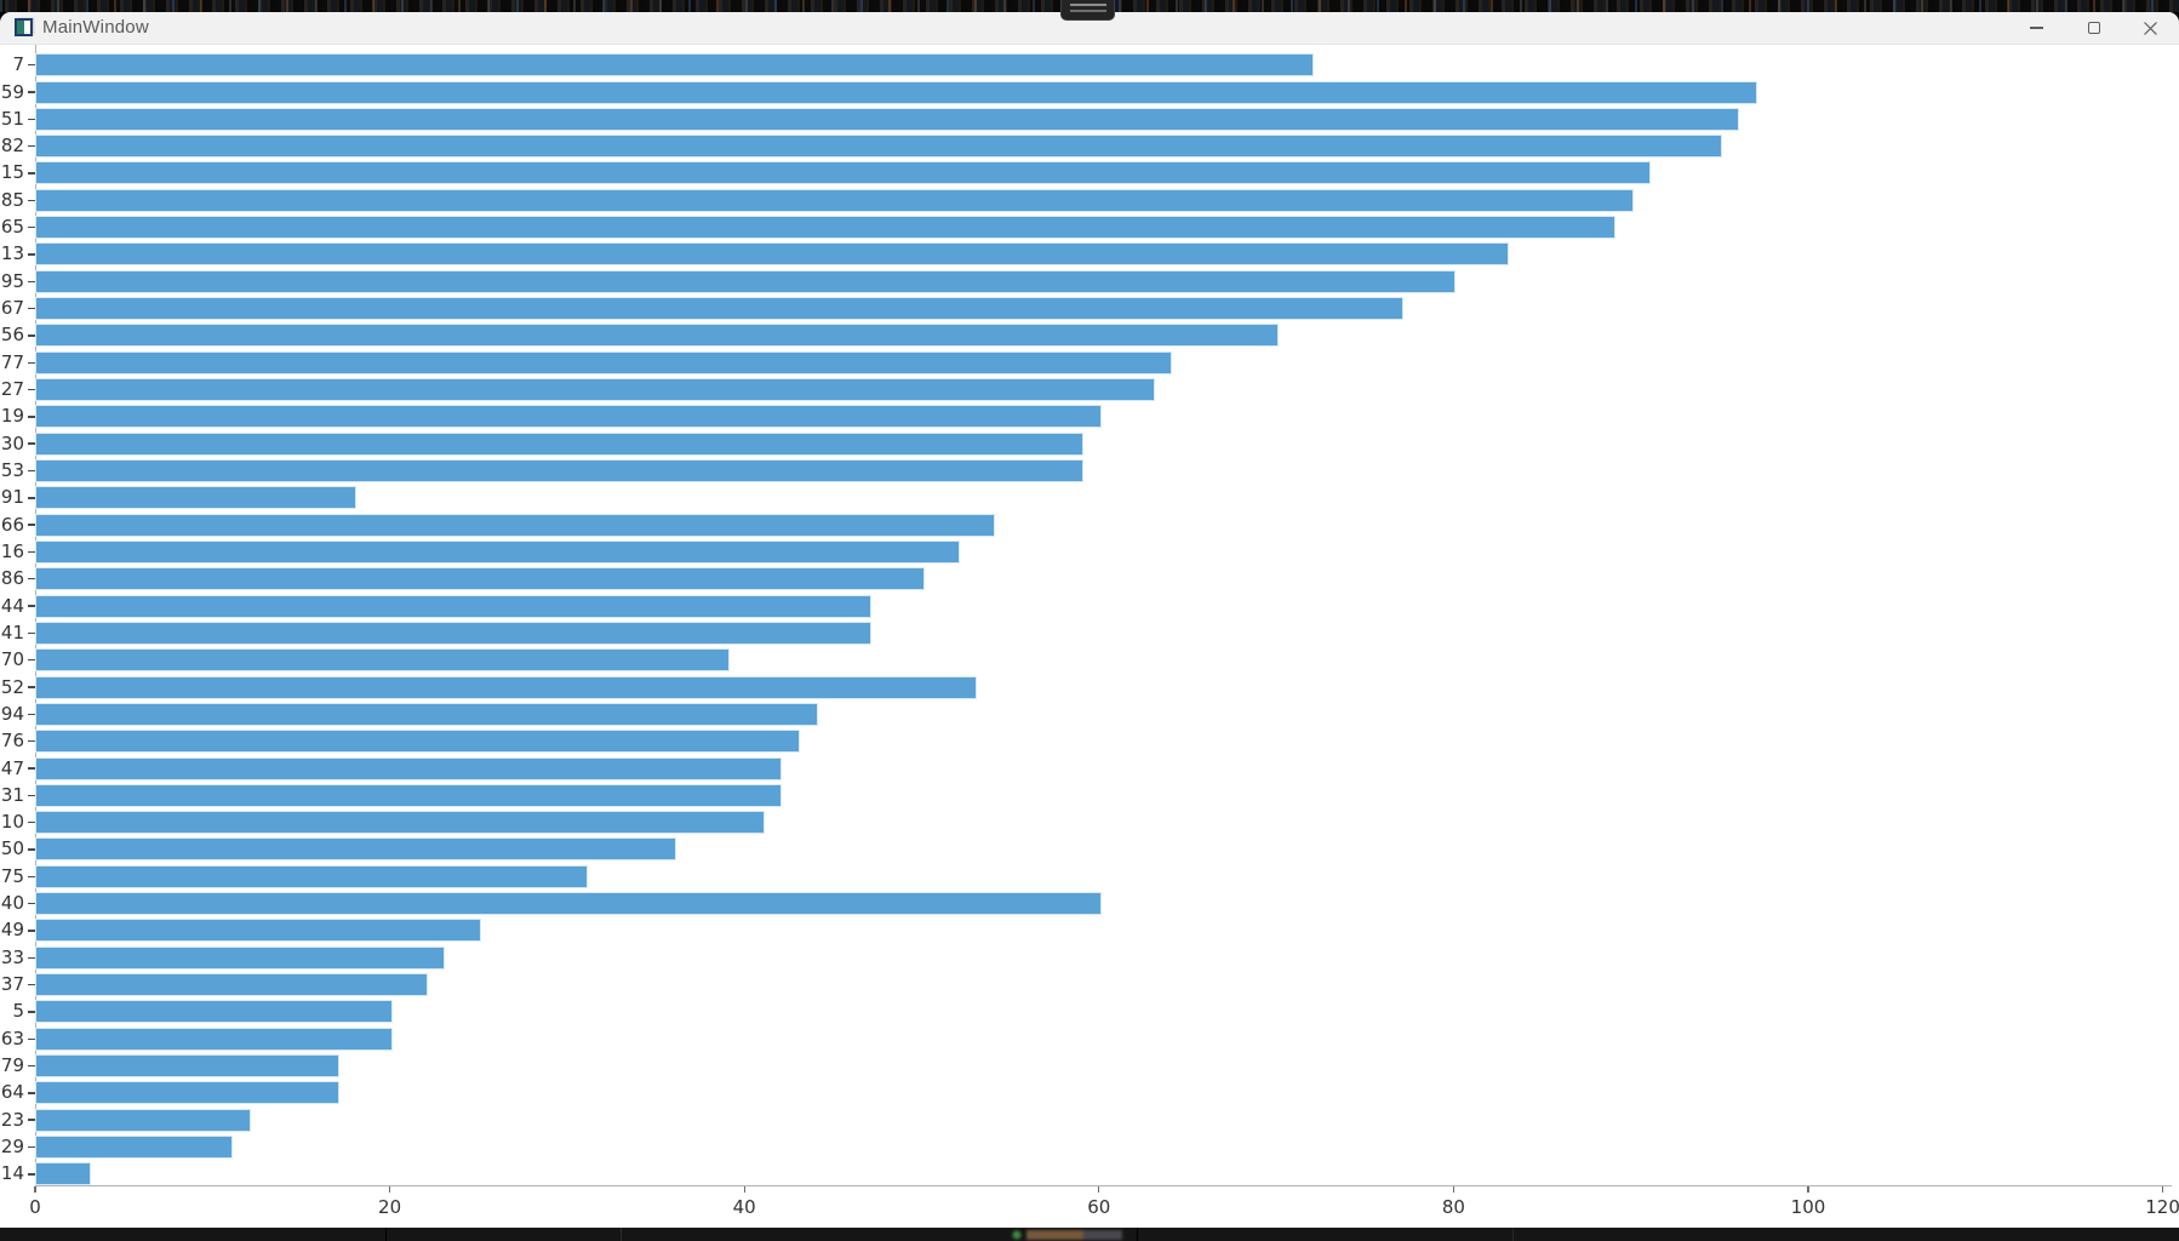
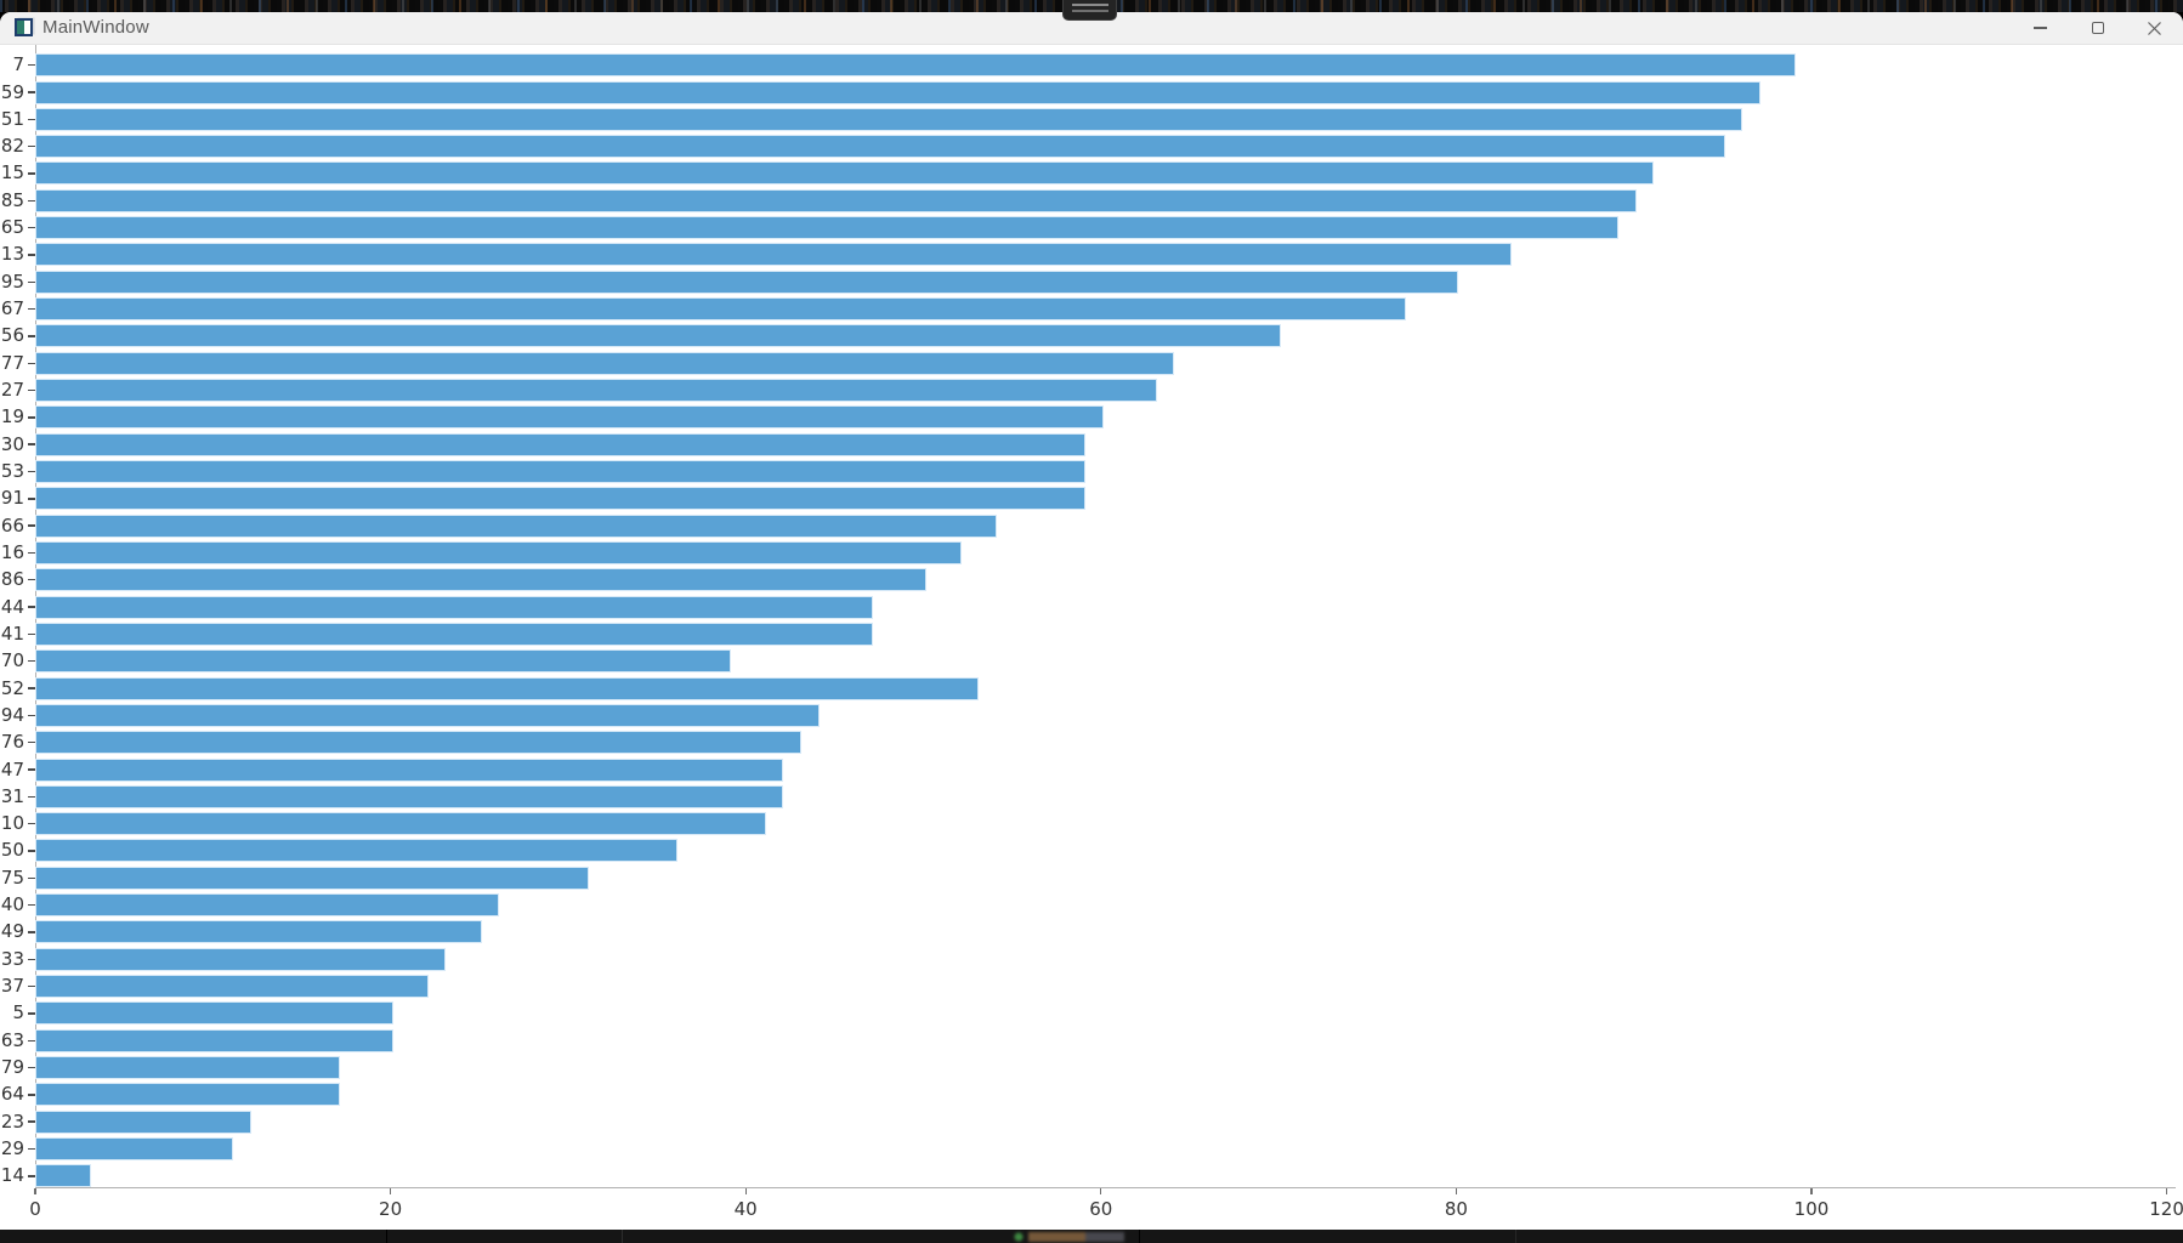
7: 72 -> 99
91: 18 -> 59
40: 60 -> 26
